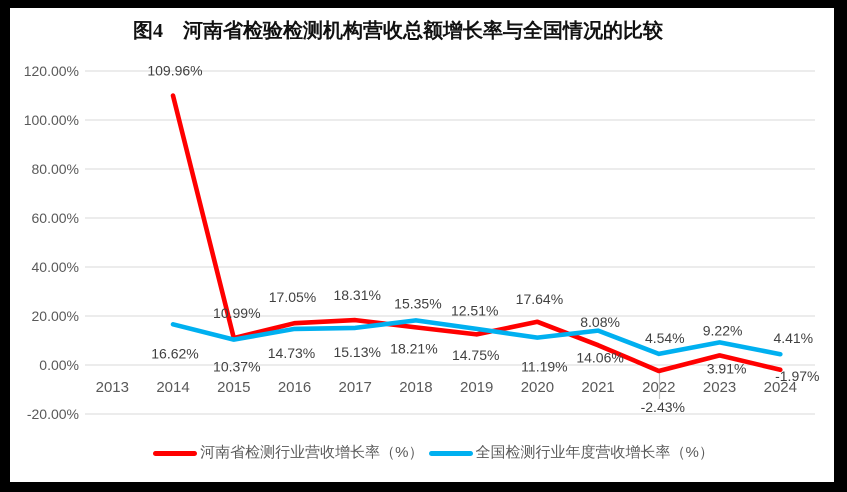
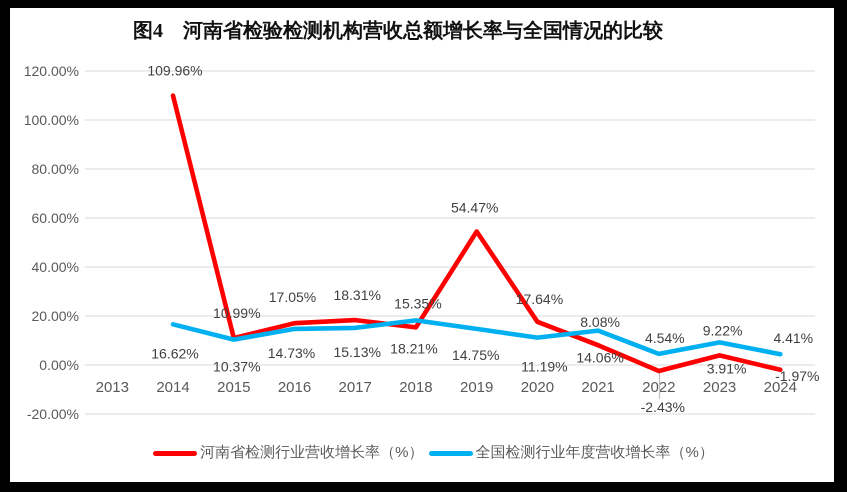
河南省检测行业营收增长率（%）/2019: 12.51% -> 54.47%
